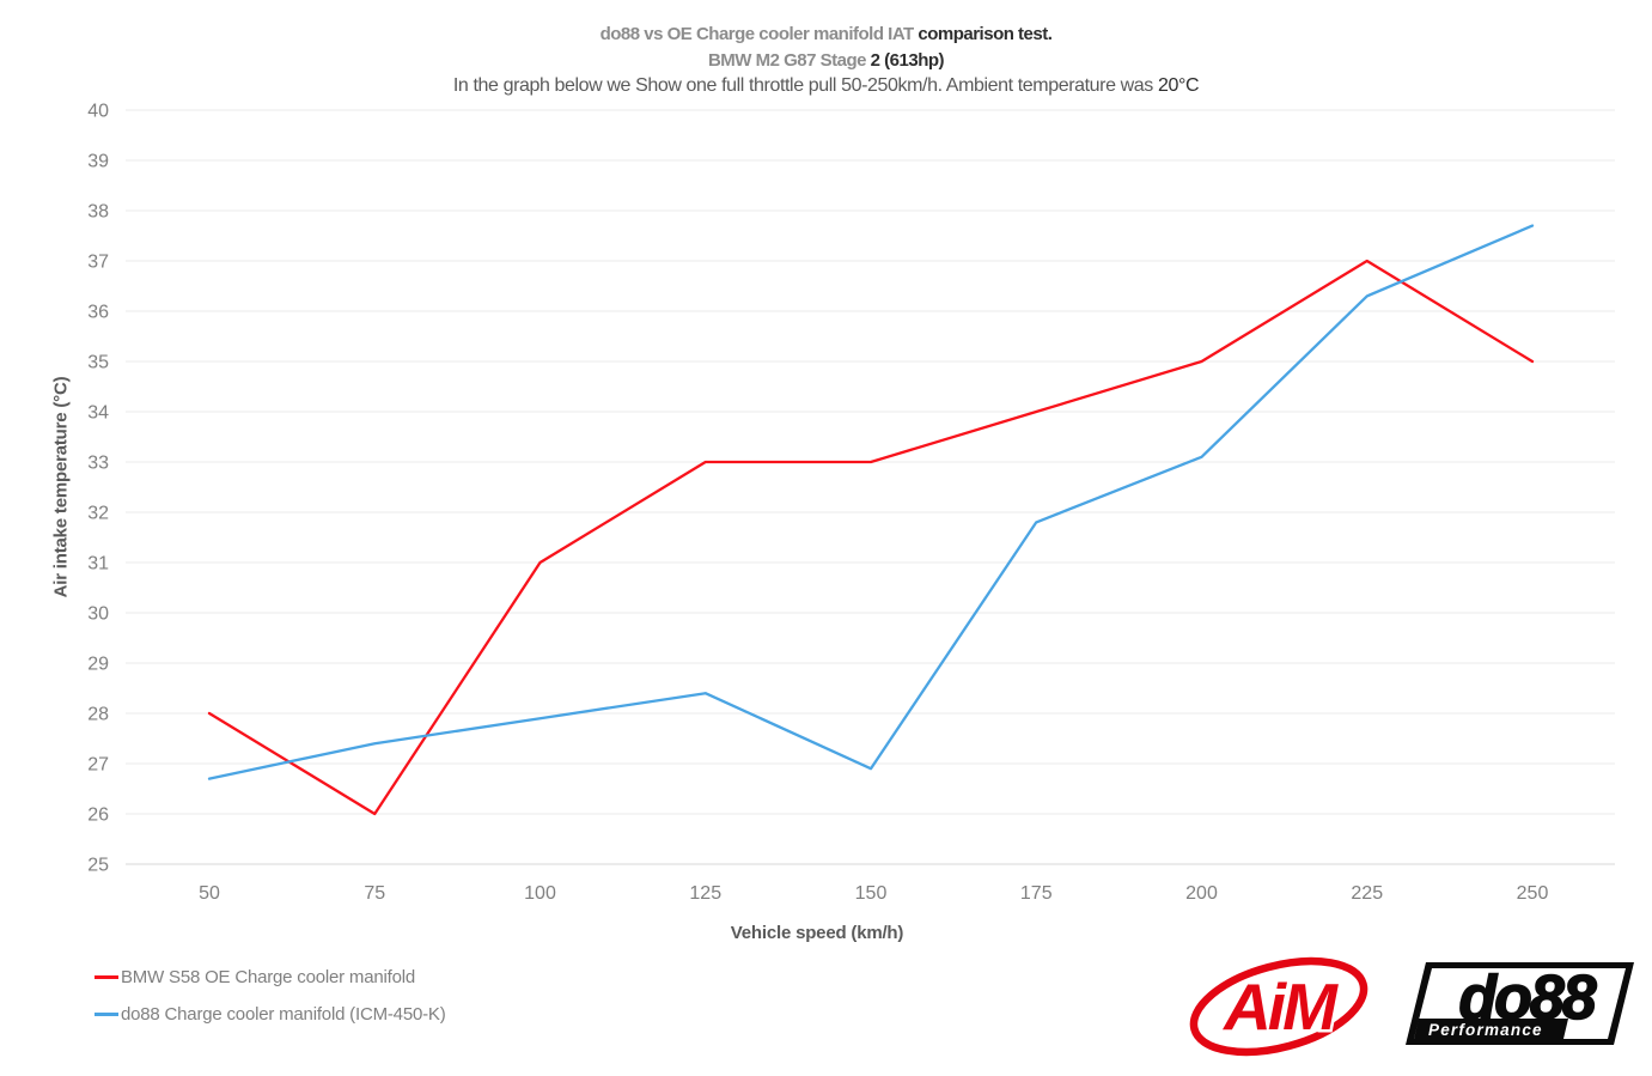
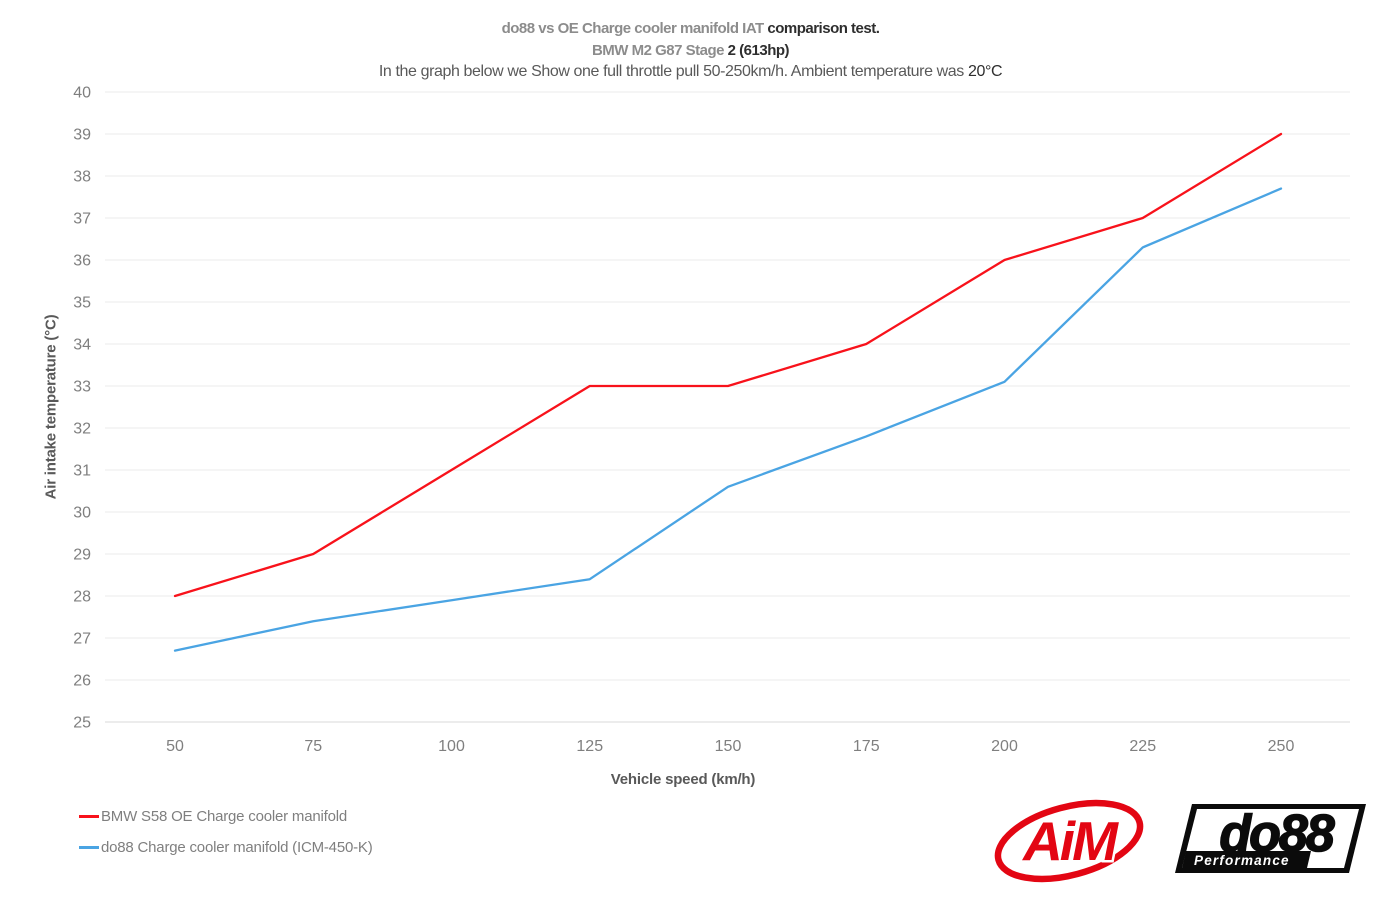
BMW S58 OE Charge cooler manifold/75: 26 -> 29
do88 Charge cooler manifold (ICM-450-K)/150: 26.9 -> 30.6
BMW S58 OE Charge cooler manifold/200: 35 -> 36
BMW S58 OE Charge cooler manifold/250: 35 -> 39
